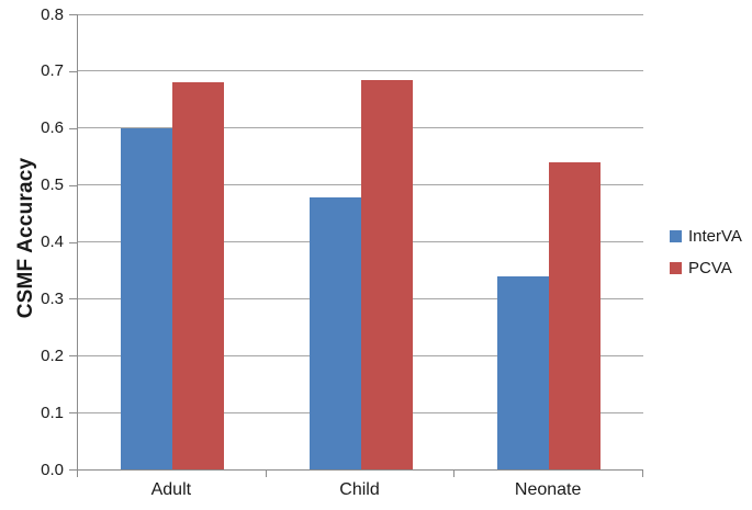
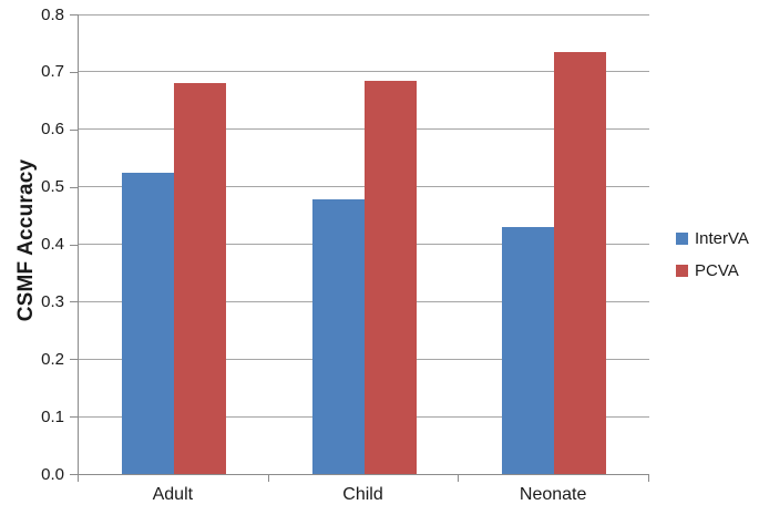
InterVA/Adult: 0.60 -> 0.53
InterVA/Neonate: 0.34 -> 0.43
PCVA/Neonate: 0.54 -> 0.73
